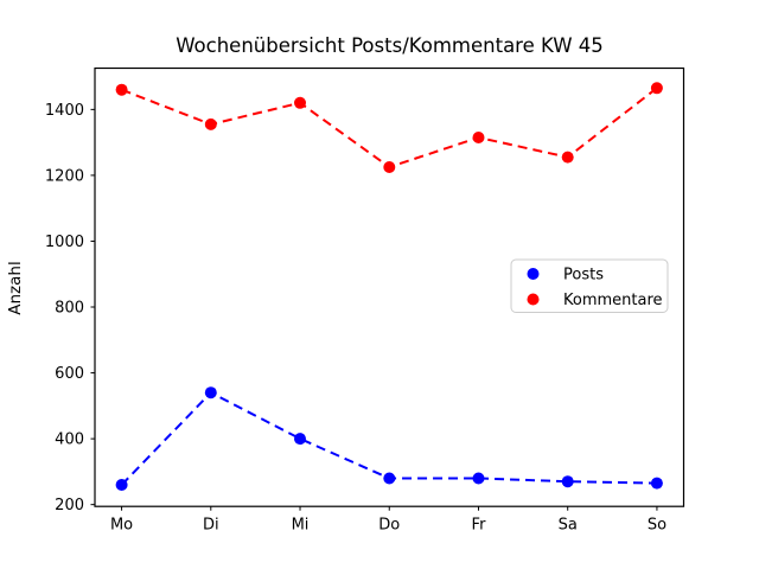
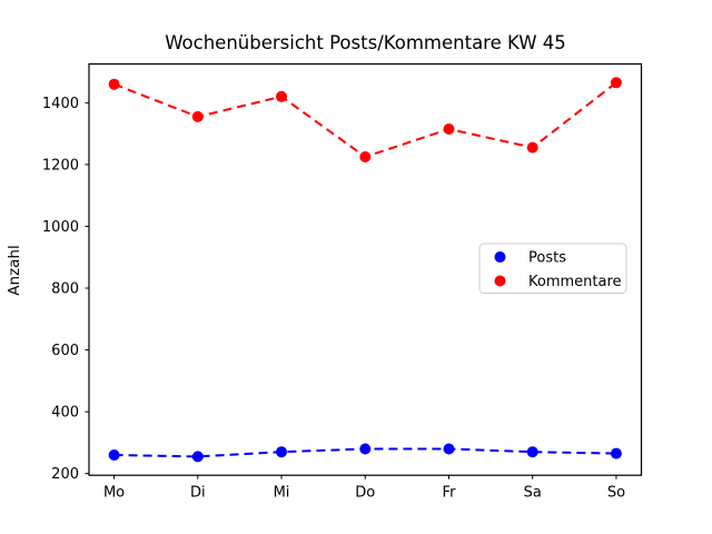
Posts/Di: 540 -> 260
Posts/Mi: 400 -> 270
